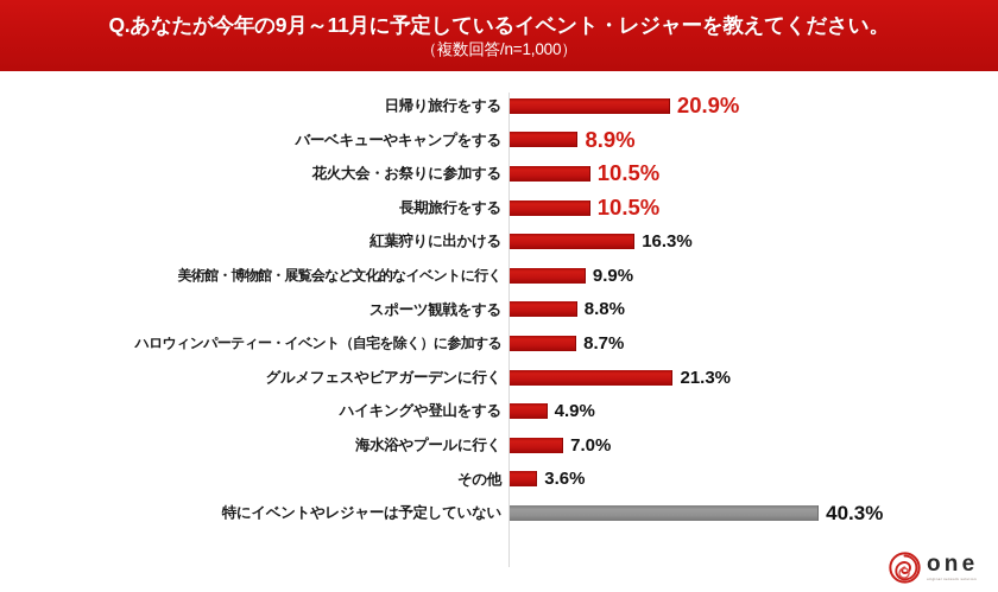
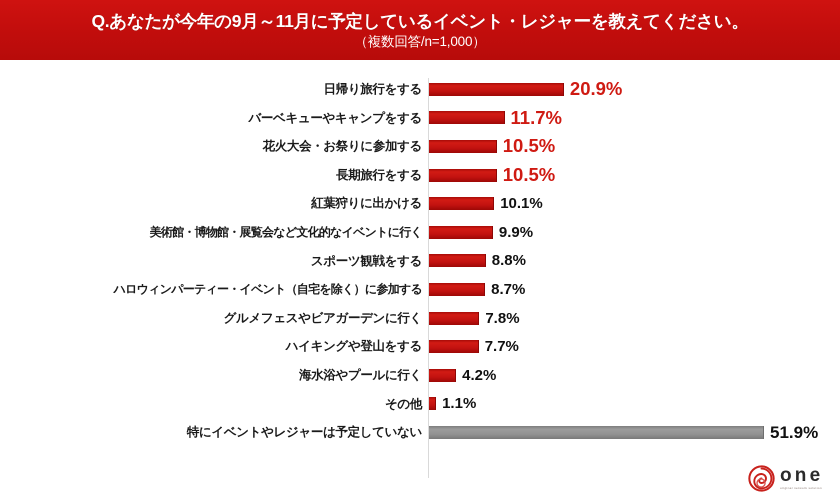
バーベキューやキャンプをする: 8.9% -> 11.7%
紅葉狩りに出かける: 16.3% -> 10.1%
グルメフェスやビアガーデンに行く: 21.3% -> 7.8%
ハイキングや登山をする: 4.9% -> 7.7%
海水浴やプールに行く: 7.0% -> 4.2%
その他: 3.6% -> 1.1%
特にイベントやレジャーは予定していない: 40.3% -> 51.9%
